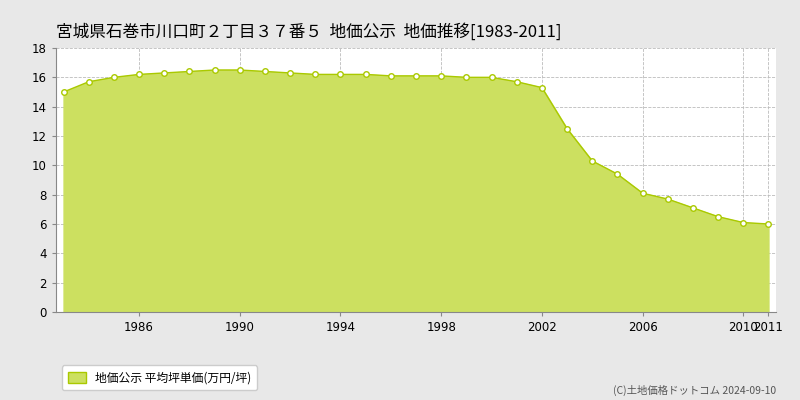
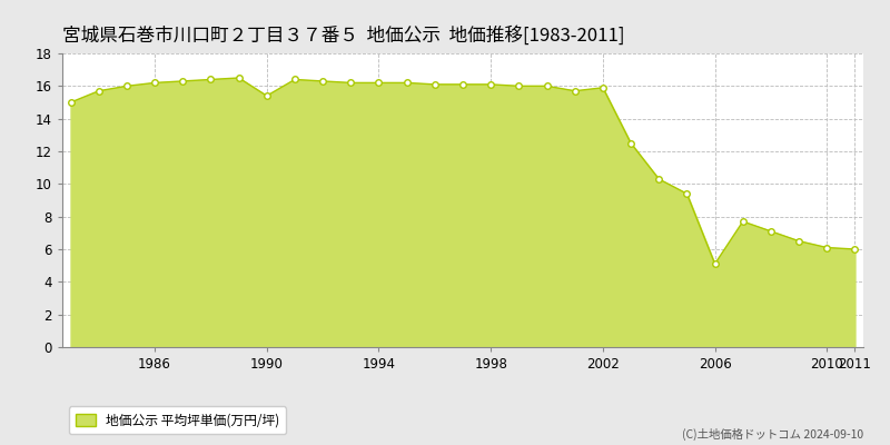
1990: 16.5 -> 15.4
2002: 15.3 -> 15.9
2006: 8.1 -> 5.1
